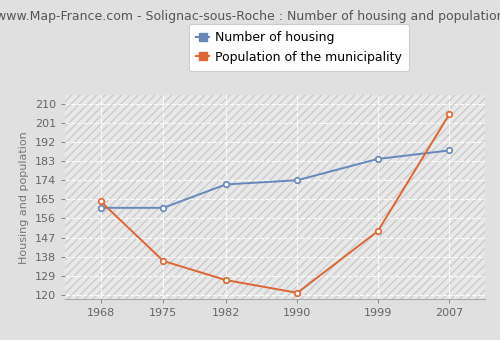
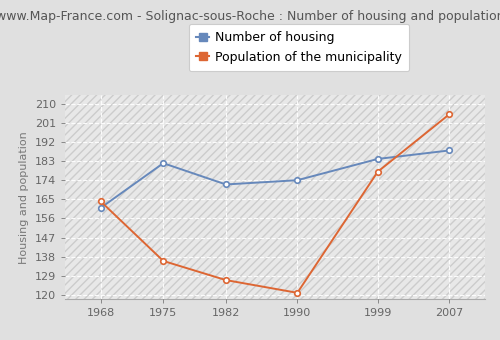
Number of housing/1975: 161 -> 182
Population of the municipality/1999: 150 -> 178
